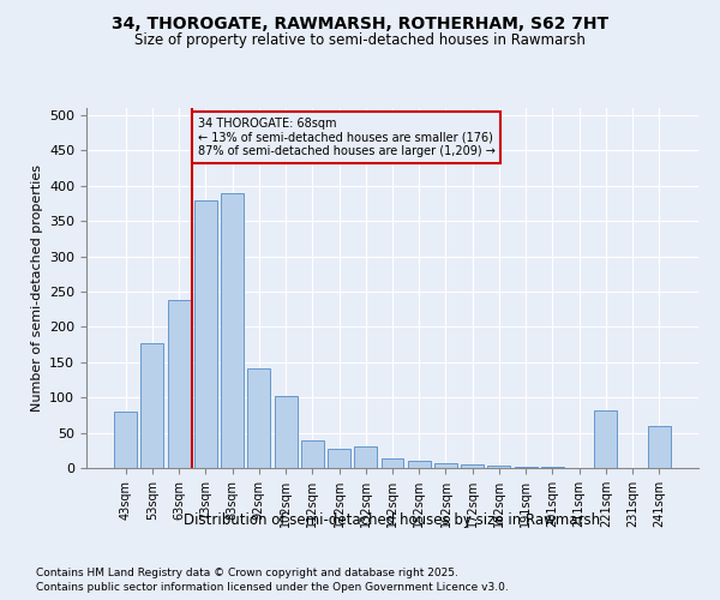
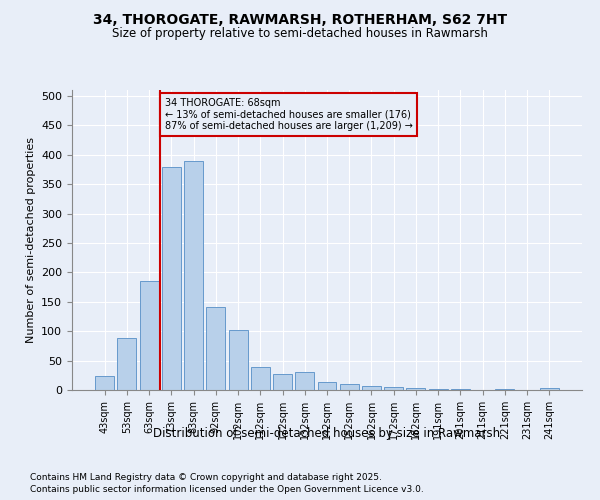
43sqm: 80 -> 23
53sqm: 176 -> 88
63sqm: 238 -> 186
221sqm: 82 -> 1
241sqm: 60 -> 3
